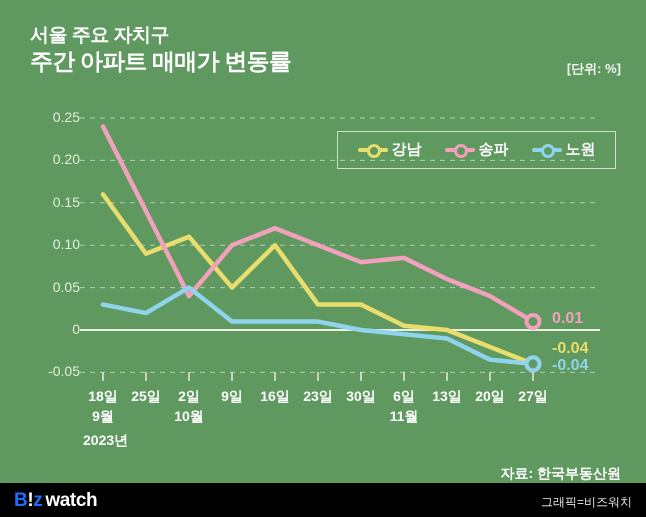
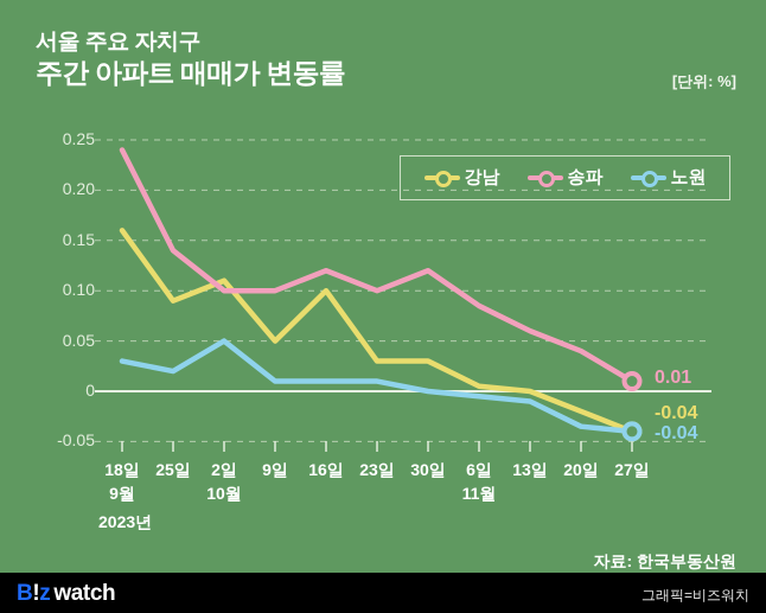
송파/2일: 0.04 -> 0.10
송파/30일: 0.08 -> 0.12
